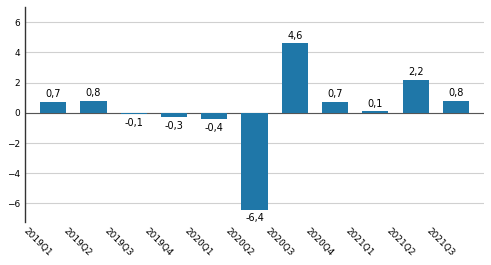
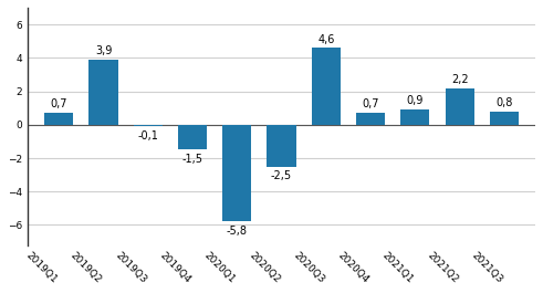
2019Q2: 0,8 -> 3,9
2019Q4: -0,3 -> -1,5
2020Q1: -0,4 -> -5,8
2020Q2: -6,4 -> -2,5
2021Q1: 0,1 -> 0,9
